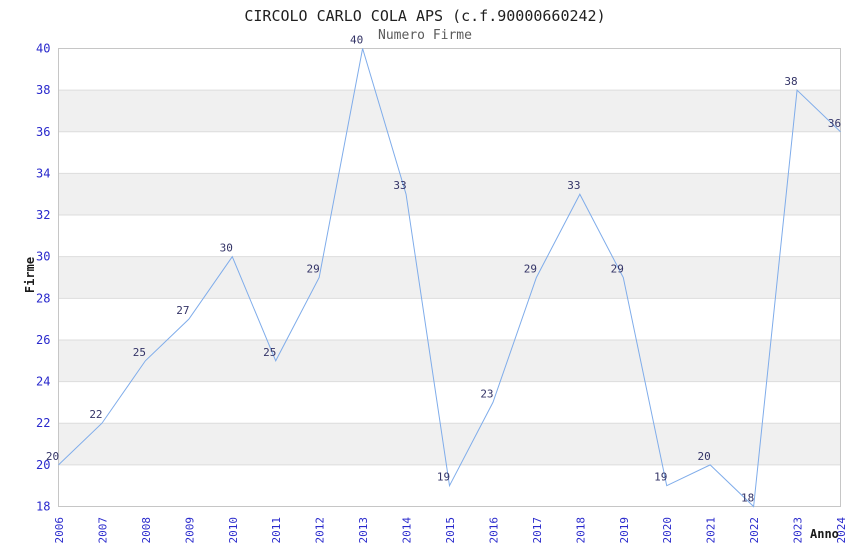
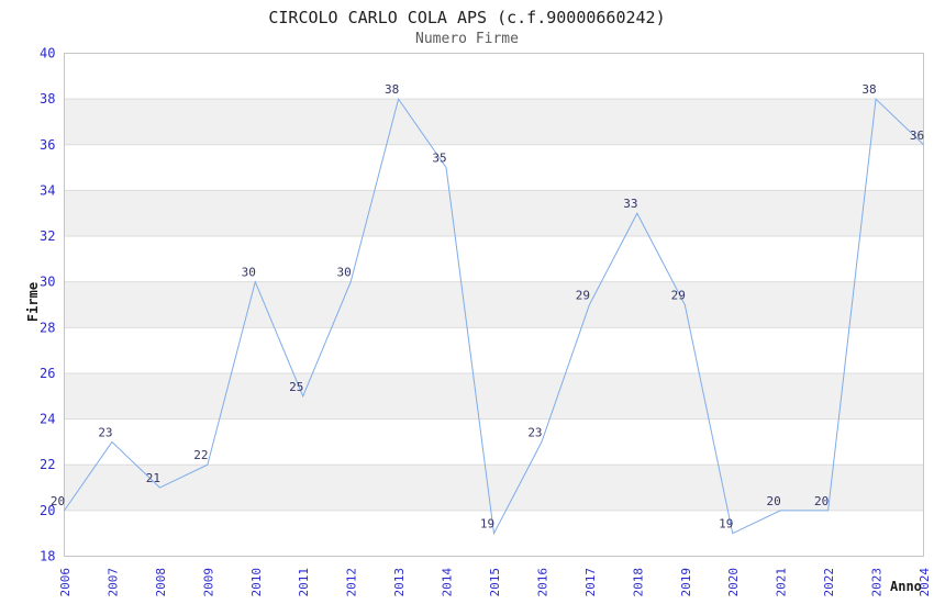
2007: 22 -> 23
2008: 25 -> 21
2009: 27 -> 22
2012: 29 -> 30
2013: 40 -> 38
2014: 33 -> 35
2022: 18 -> 20
